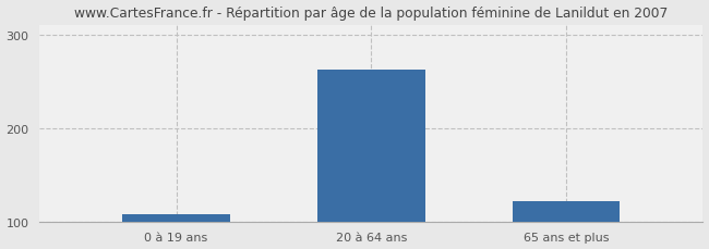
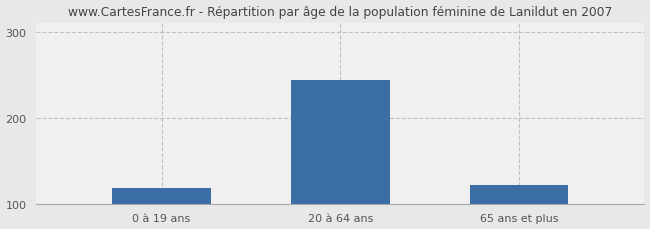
0 à 19 ans: 108 -> 118
20 à 64 ans: 262 -> 244
